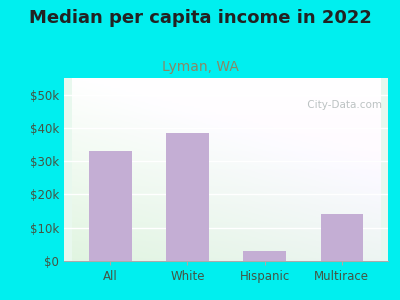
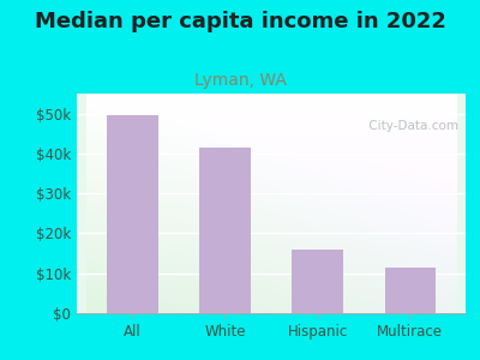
All: $33.0k -> $49.5k
White: $38.5k -> $41.5k
Hispanic: $3.0k -> $16.0k
Multirace: $14.0k -> $11.5k
